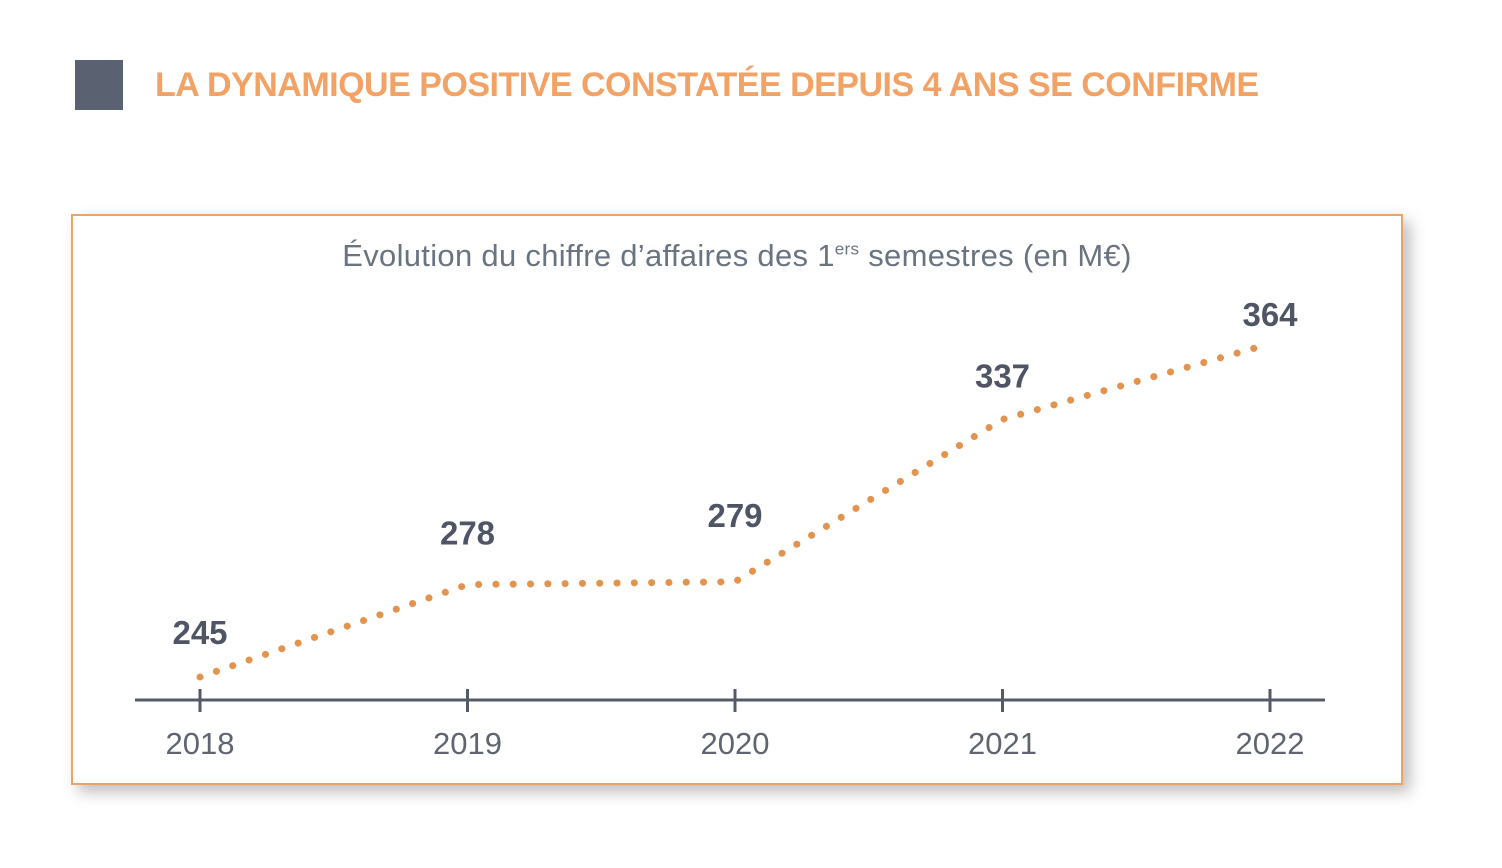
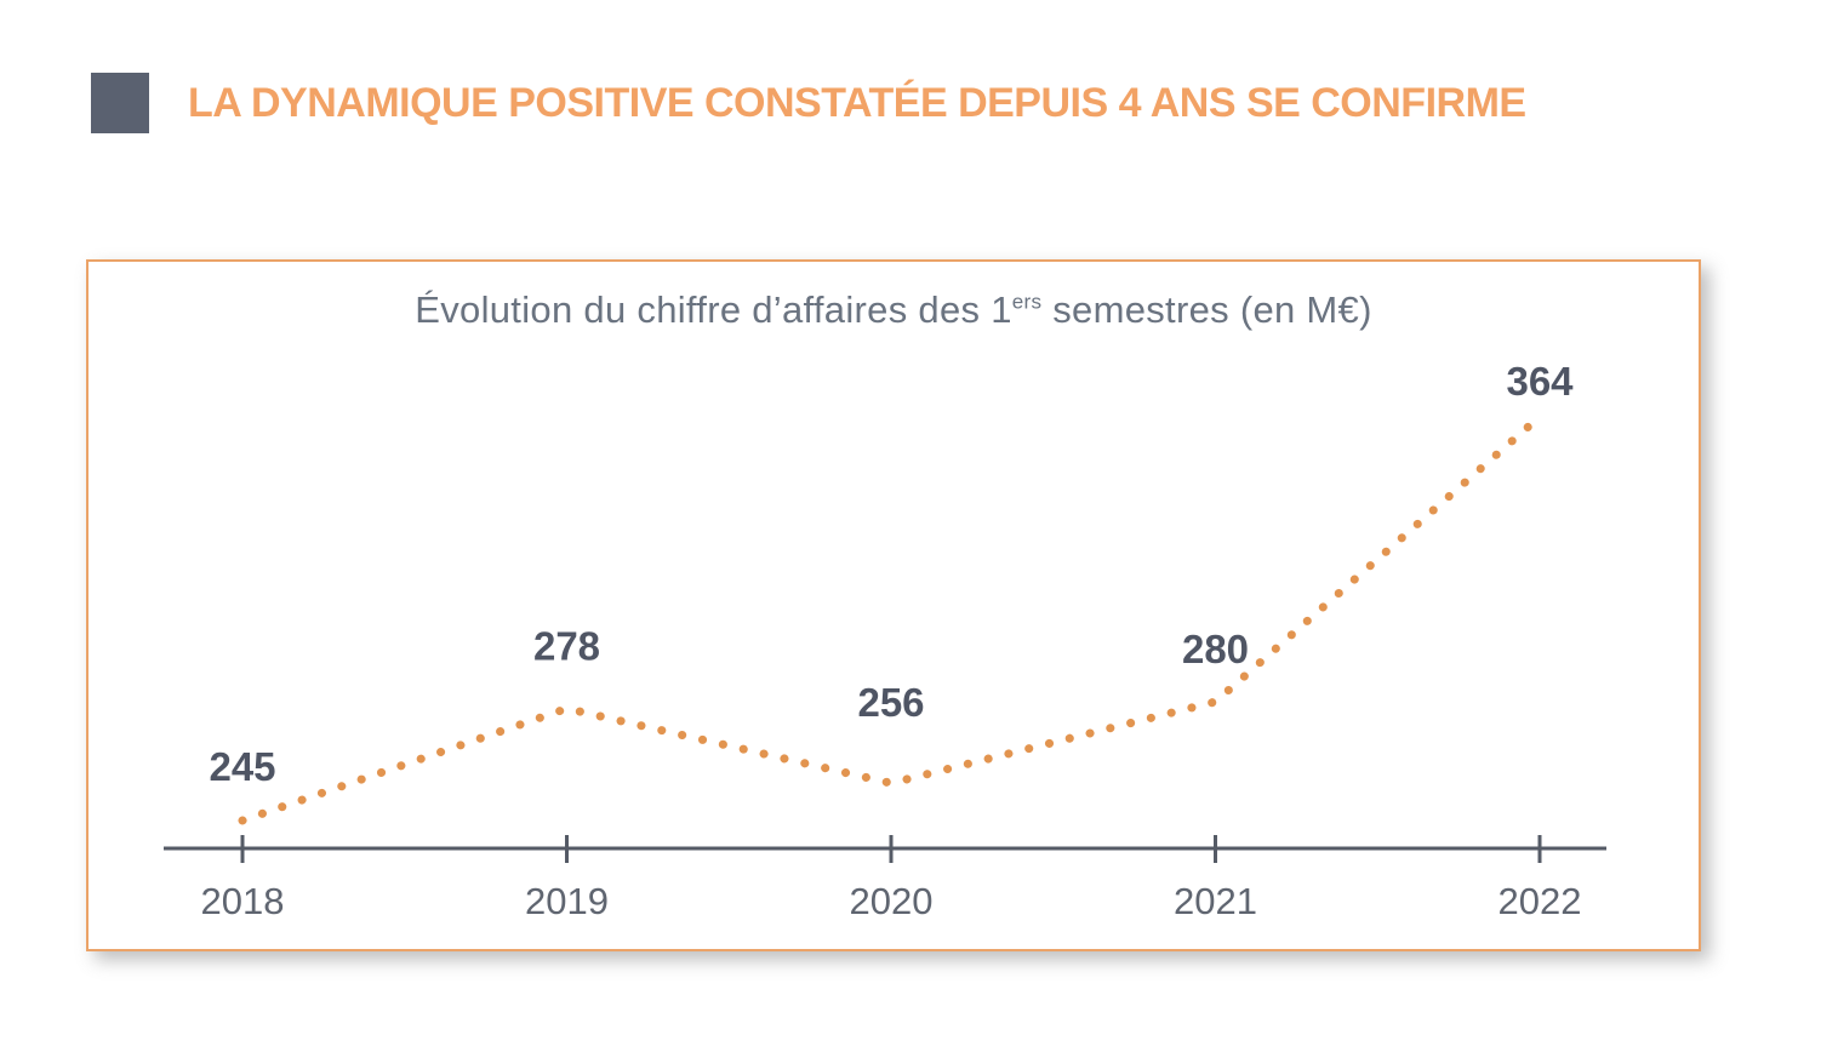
2020: 279 -> 256
2021: 337 -> 280
